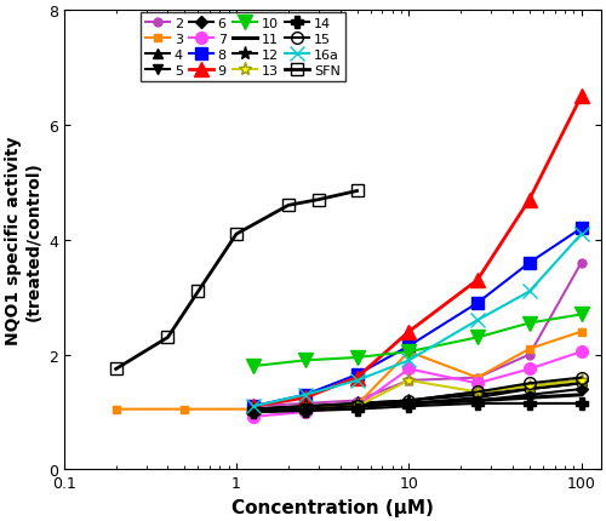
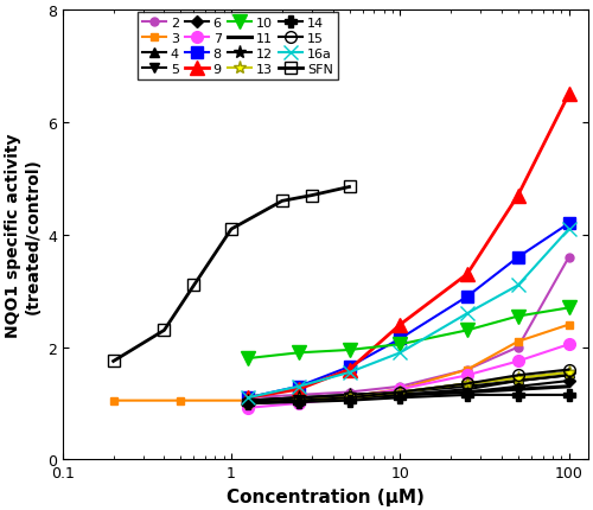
2/10: 1.55 -> 1.30
3/10: 2.05 -> 1.25
7/10: 1.75 -> 1.25
13/10: 1.55 -> 1.20
